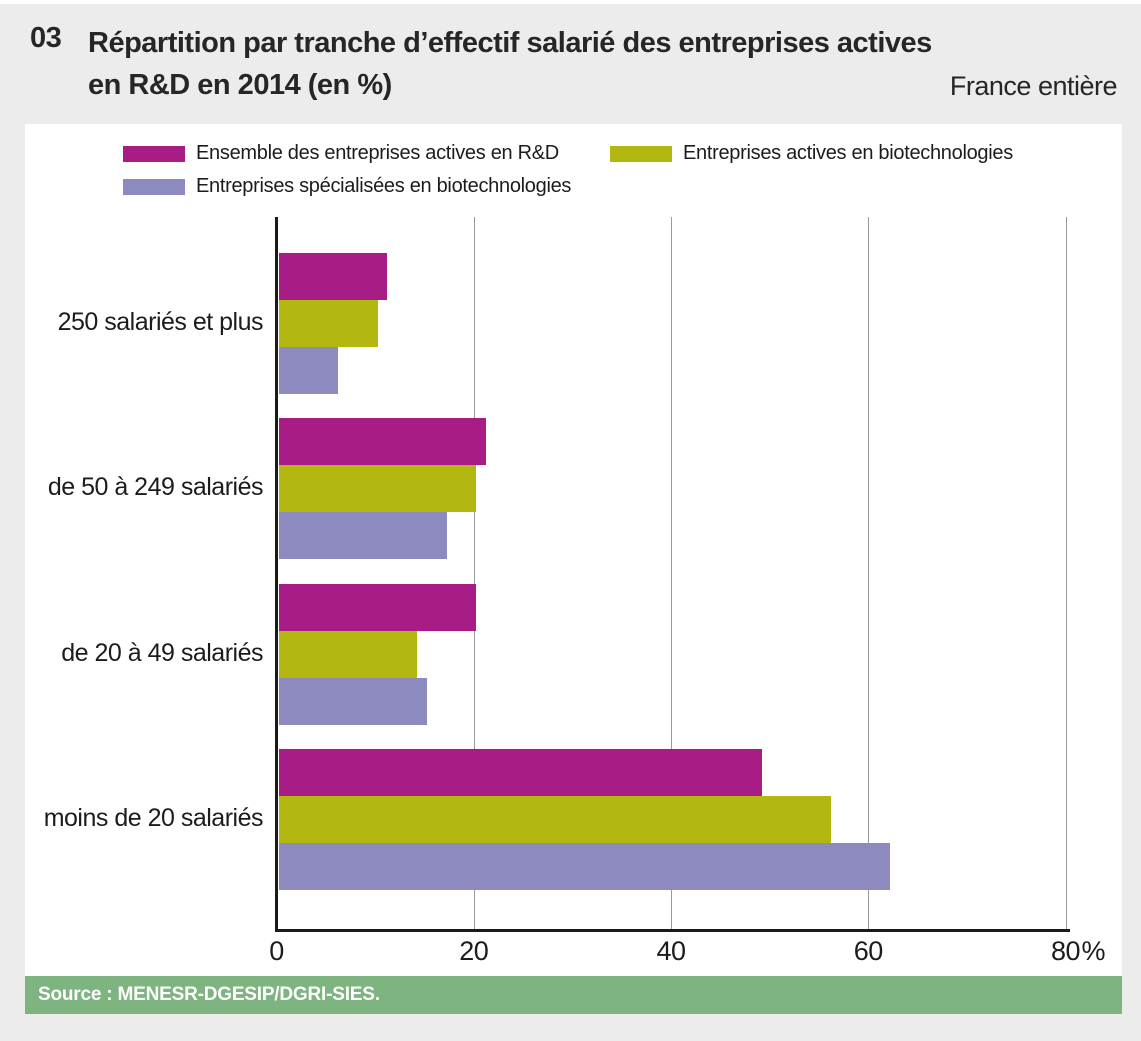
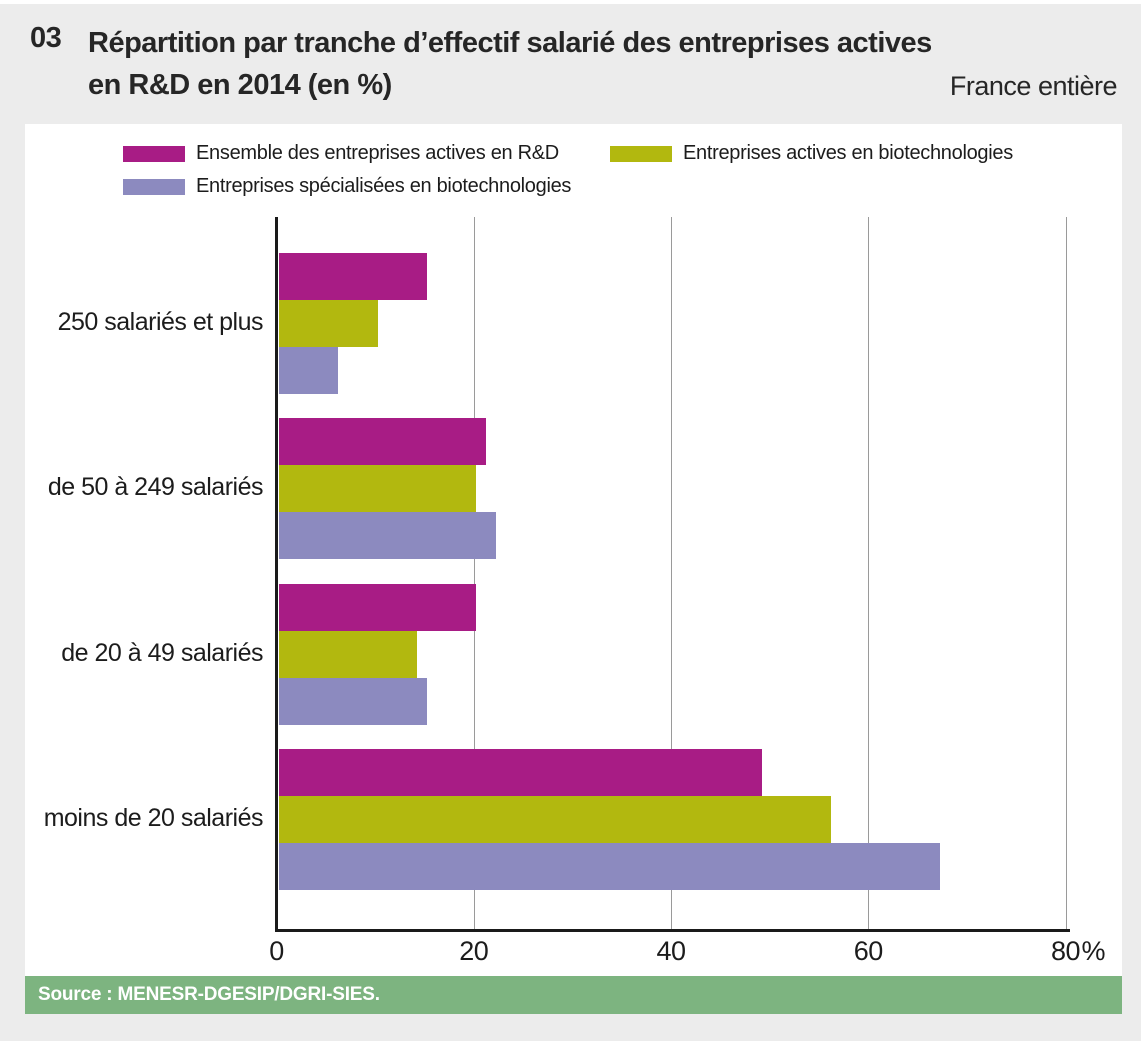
Ensemble des entreprises actives en R&D/250 salariés et plus: 11 -> 15
Entreprises spécialisées en biotechnologies/de 50 à 249 salariés: 17 -> 22
Entreprises spécialisées en biotechnologies/moins de 20 salariés: 62 -> 67
